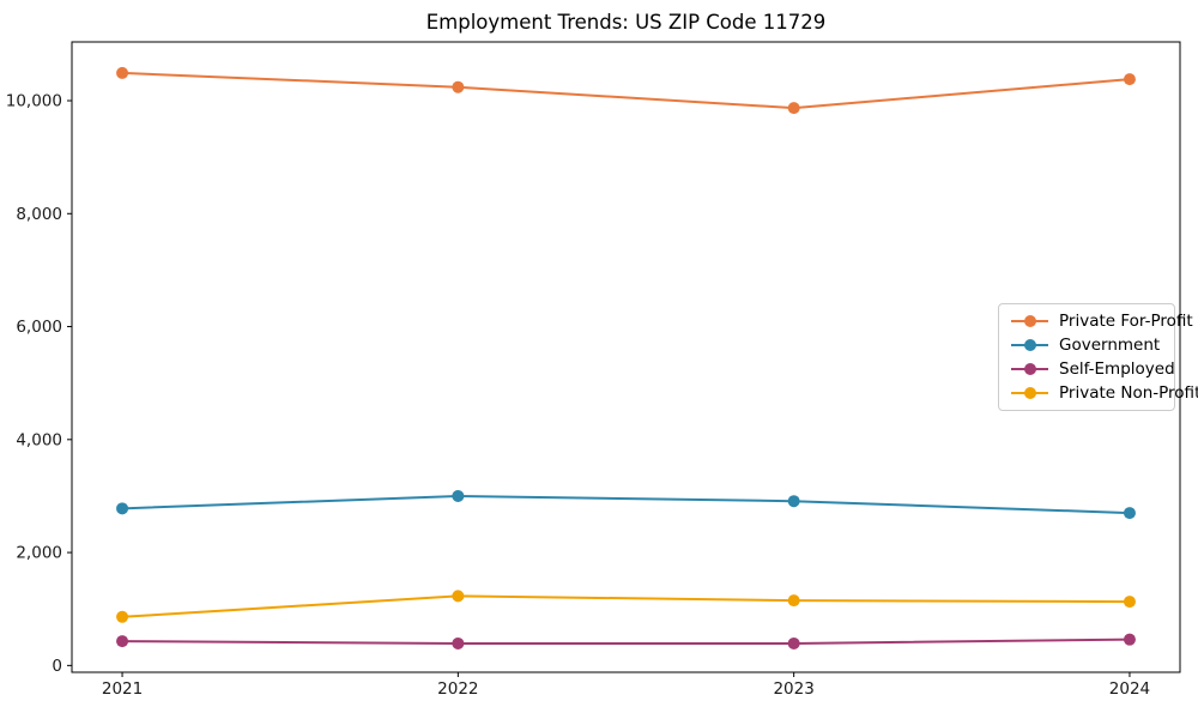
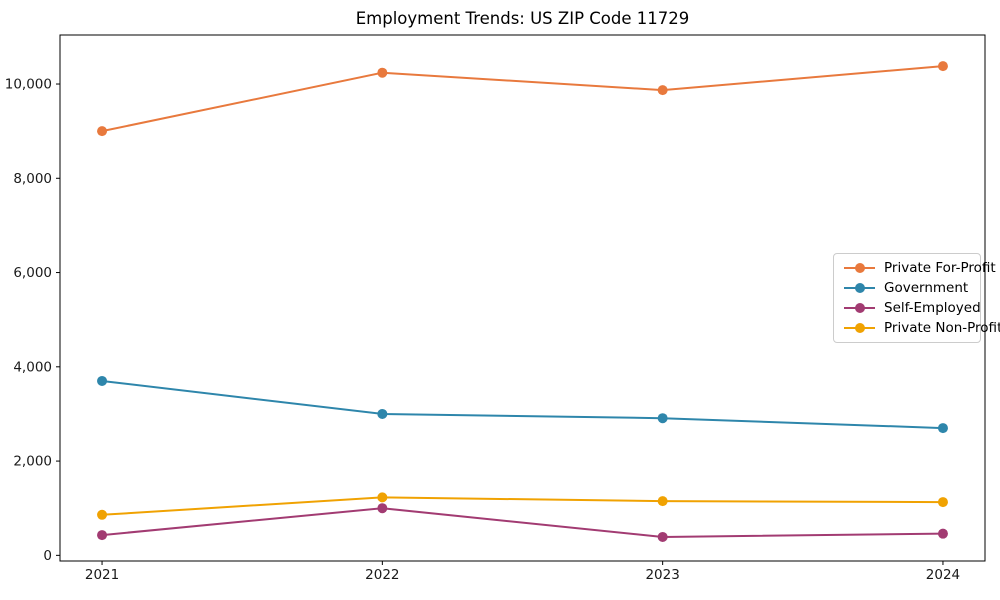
Private For-Profit/2021: 10500 -> 9000
Government/2021: 2800 -> 3700
Self-Employed/2022: 400 -> 1000
